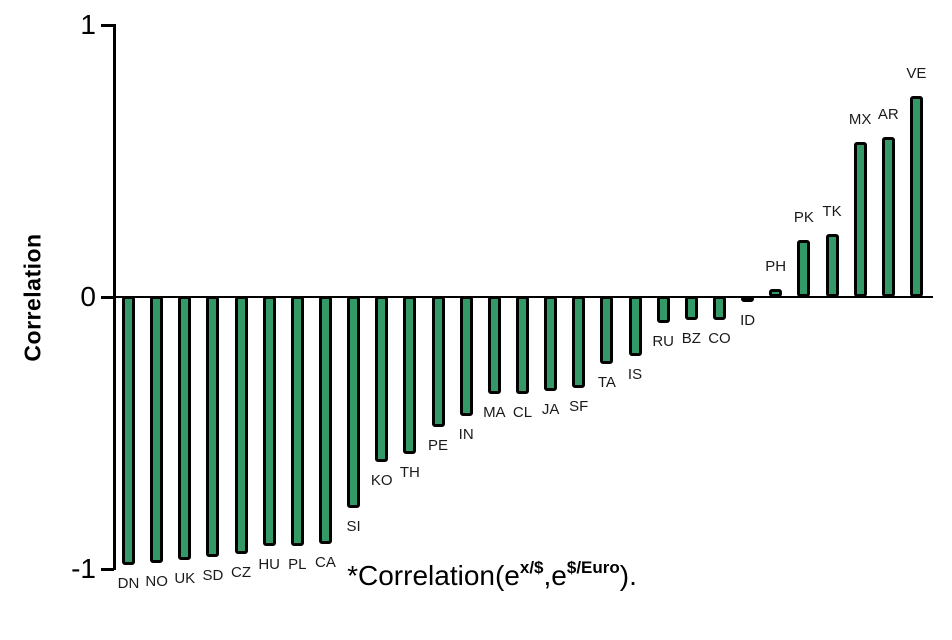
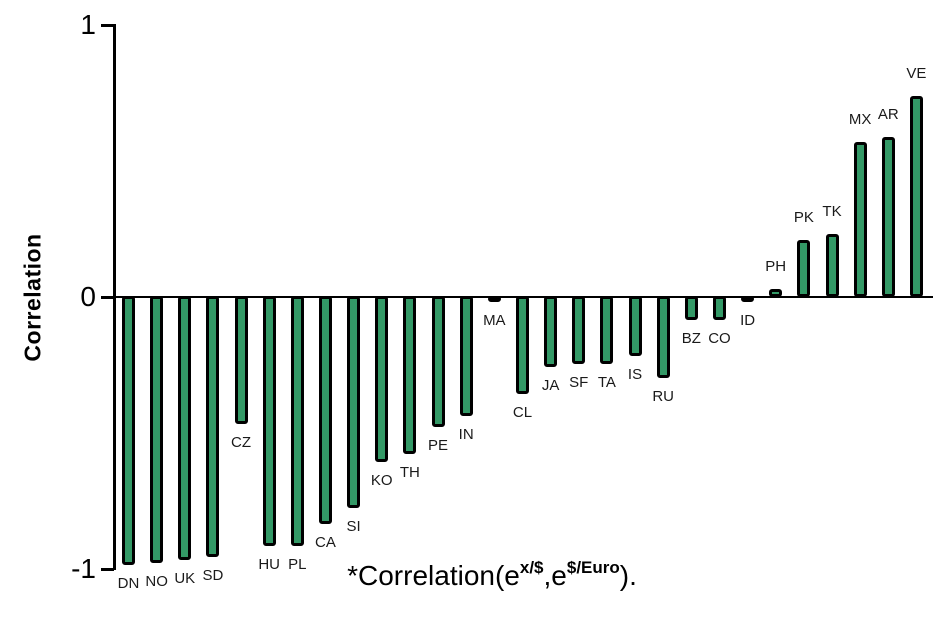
CZ: -0.95 -> -0.47
CA: -0.91 -> -0.84
MA: -0.36 -> -0.02
JA: -0.35 -> -0.26
SF: -0.34 -> -0.25
RU: -0.10 -> -0.30
